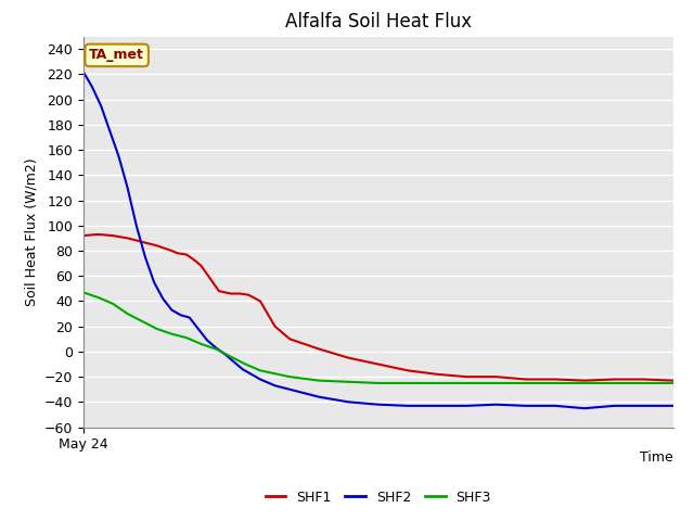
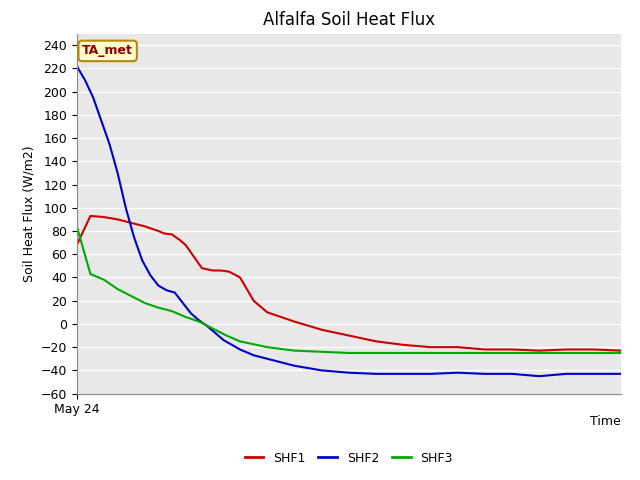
SHF1/May 24: 92 -> 68
SHF3/May 24: 47 -> 84
